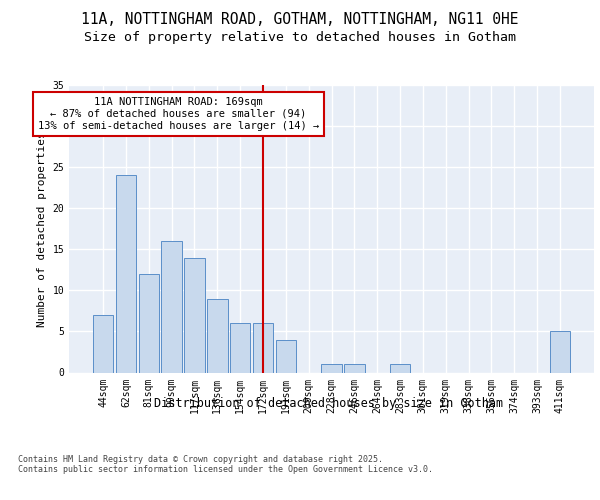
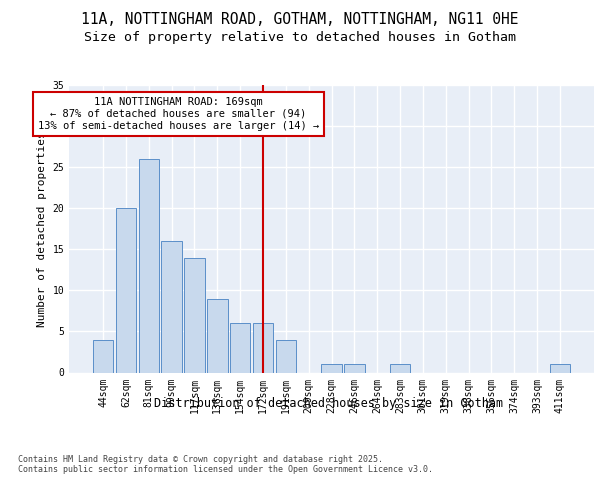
44sqm: 7 -> 4
62sqm: 24 -> 20
81sqm: 12 -> 26
411sqm: 5 -> 1
